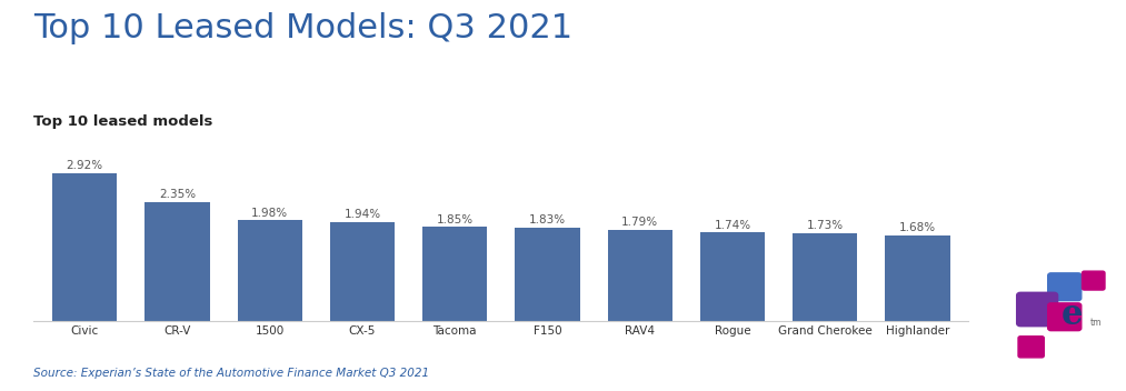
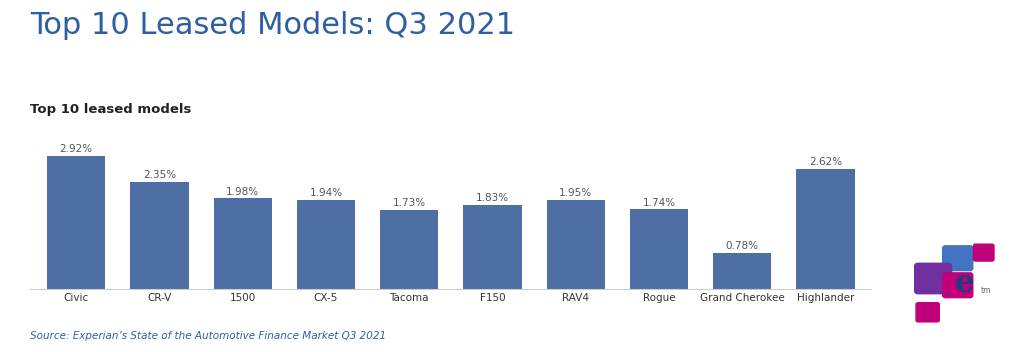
Tacoma: 1.85% -> 1.73%
RAV4: 1.79% -> 1.95%
Grand Cherokee: 1.73% -> 0.78%
Highlander: 1.68% -> 2.62%
